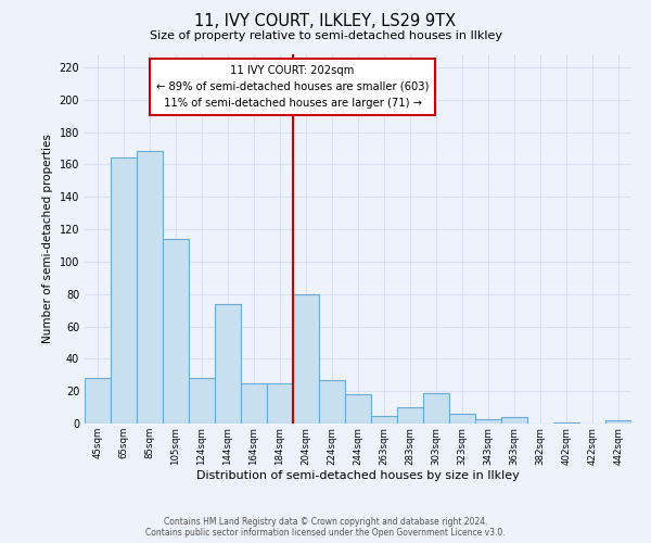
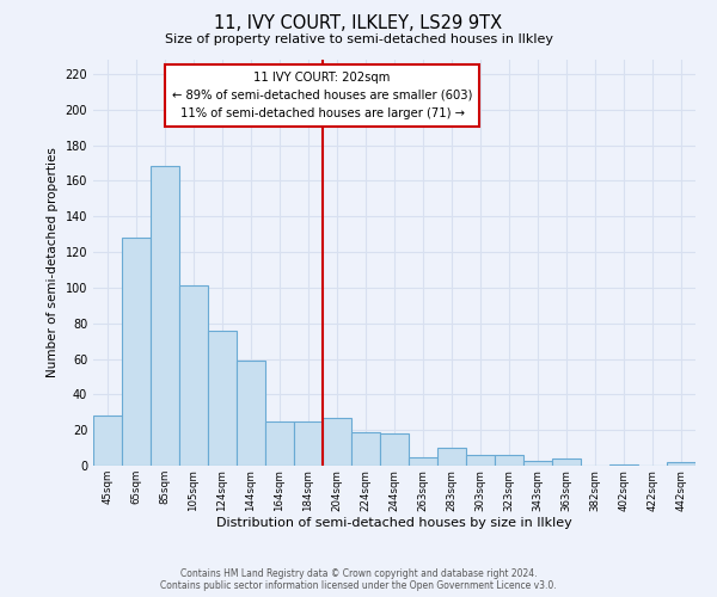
65sqm: 164 -> 128
105sqm: 114 -> 101
124sqm: 28 -> 76
144sqm: 74 -> 59
204sqm: 80 -> 27
224sqm: 27 -> 19
303sqm: 19 -> 6
